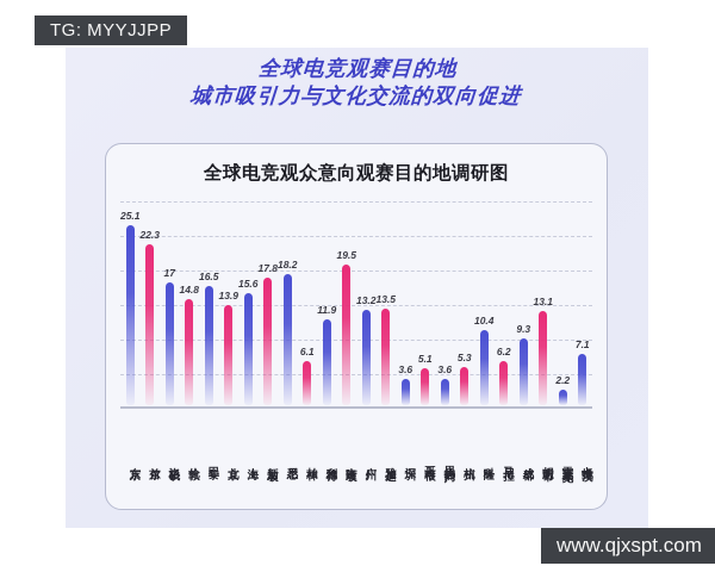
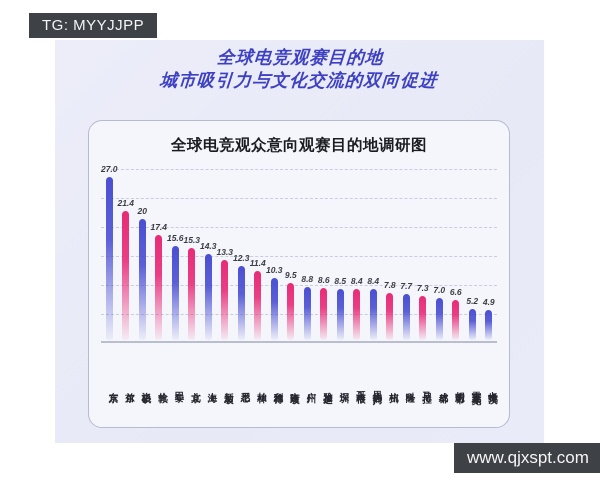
东京: 25.1 -> 27.0
首尔: 22.3 -> 21.4
洛杉矶: 17 -> 20
伦敦: 14.8 -> 17.4
巴黎: 16.5 -> 15.6
北京: 13.9 -> 15.3
上海: 15.6 -> 14.3
新加坡: 17.8 -> 13.3
悉尼: 18.2 -> 12.3
柏林: 6.1 -> 11.4
利雅得: 11.9 -> 10.3
吉隆坡: 19.5 -> 9.5
广州: 13.2 -> 8.8
雅加达: 13.5 -> 8.6
深圳: 3.6 -> 8.5
哥本哈根: 5.1 -> 8.4
里约热内卢: 3.6 -> 8.4
杭州: 5.3 -> 7.8
科隆: 10.4 -> 7.7
马尼拉: 6.2 -> 7.3
成都: 9.3 -> 7.0
胡志明市: 13.1 -> 6.6
雷克雅未克: 2.2 -> 5.2
卡托维茨: 7.1 -> 4.9
